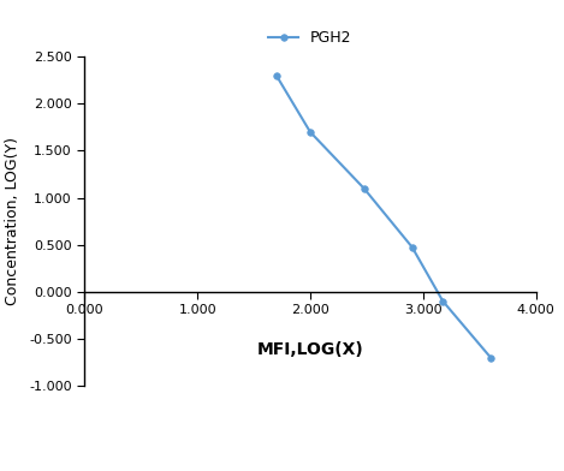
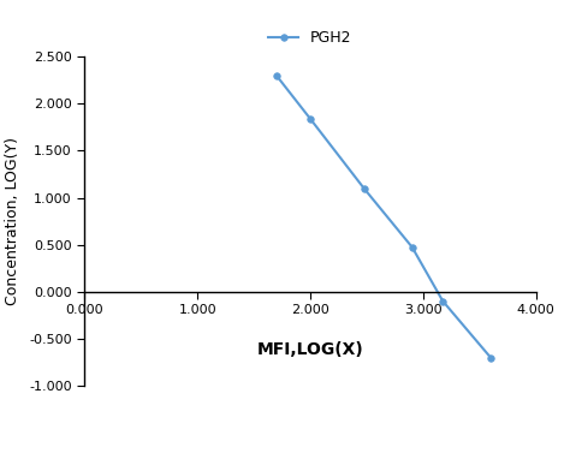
2.000: 1.70 -> 1.84
